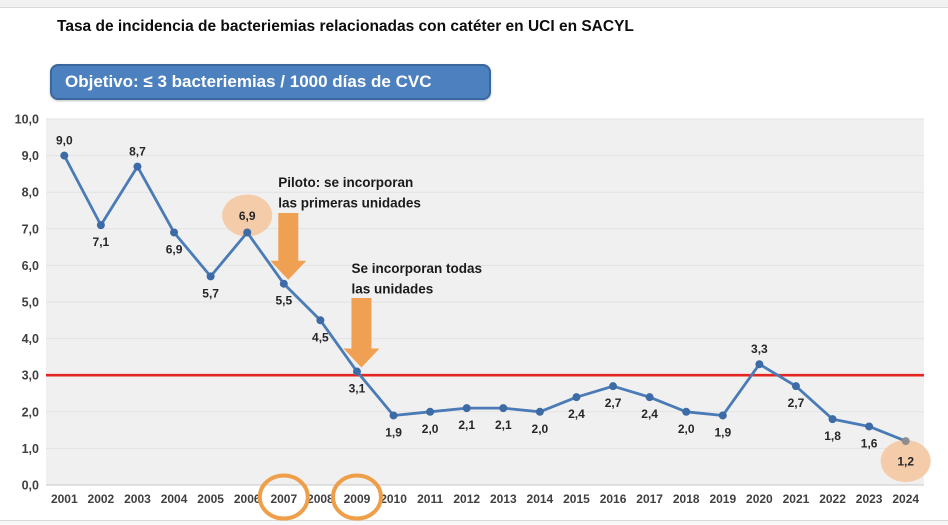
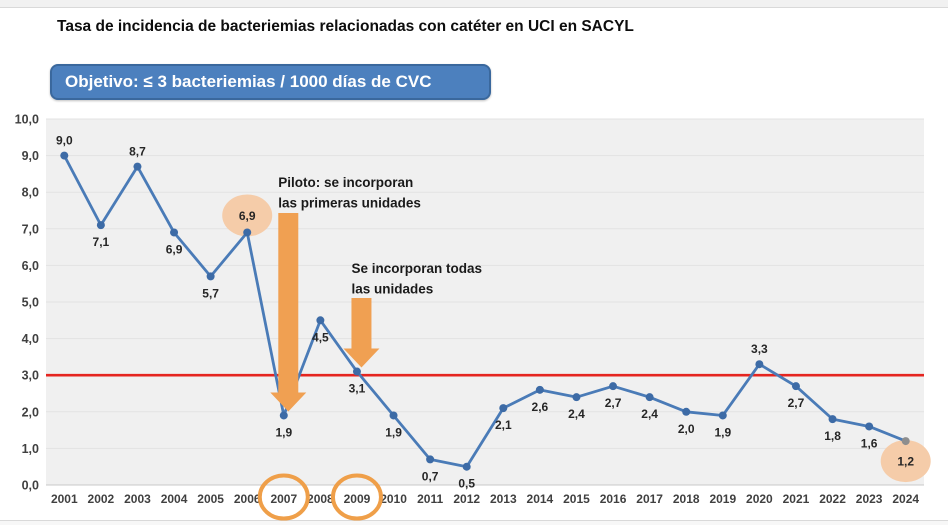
2007: 5,5 -> 1,9
2011: 2,0 -> 0,7
2012: 2,1 -> 0,5
2014: 2,0 -> 2,6
